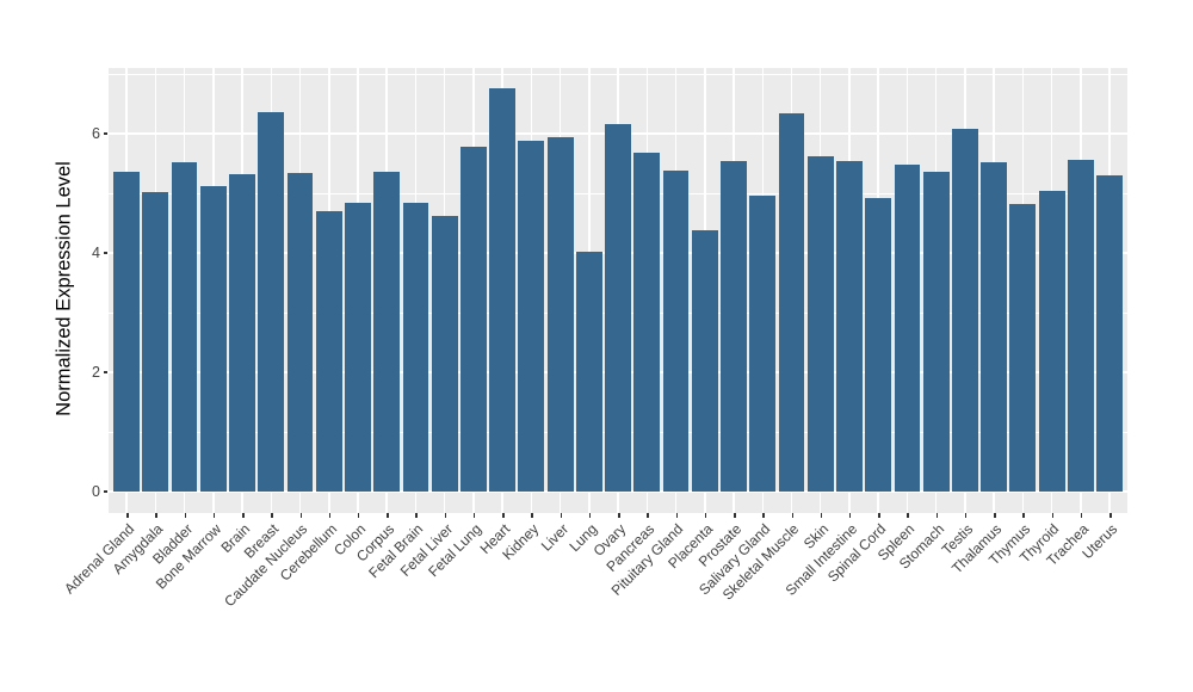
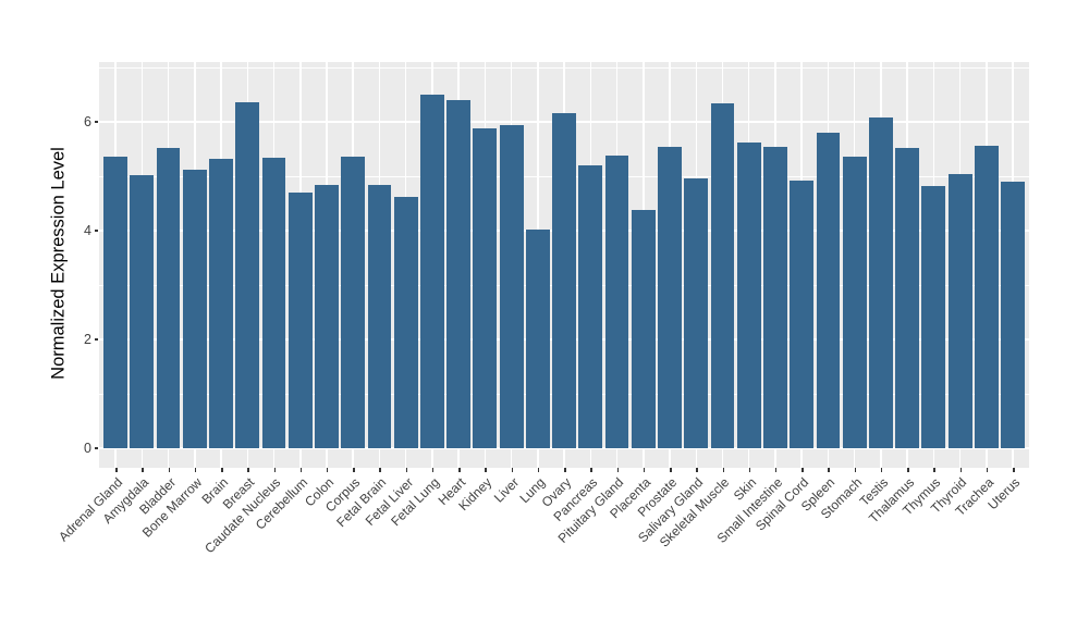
Fetal Lung: 5.8 -> 6.5
Heart: 6.8 -> 6.4
Pancreas: 5.7 -> 5.2
Spleen: 5.5 -> 5.8
Uterus: 5.3 -> 4.9
